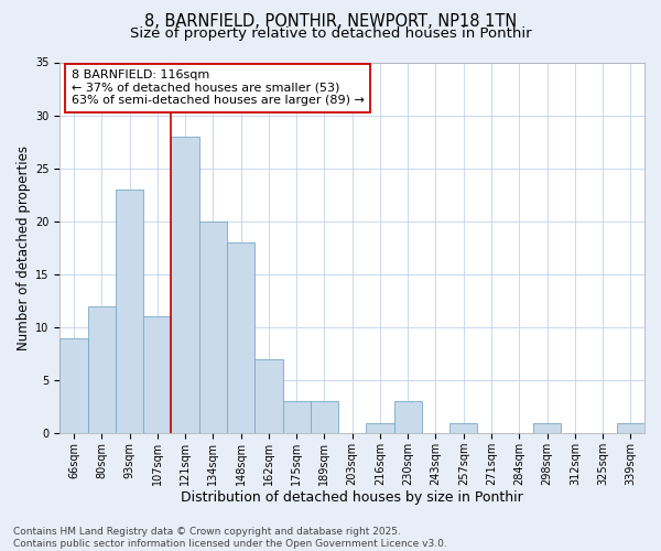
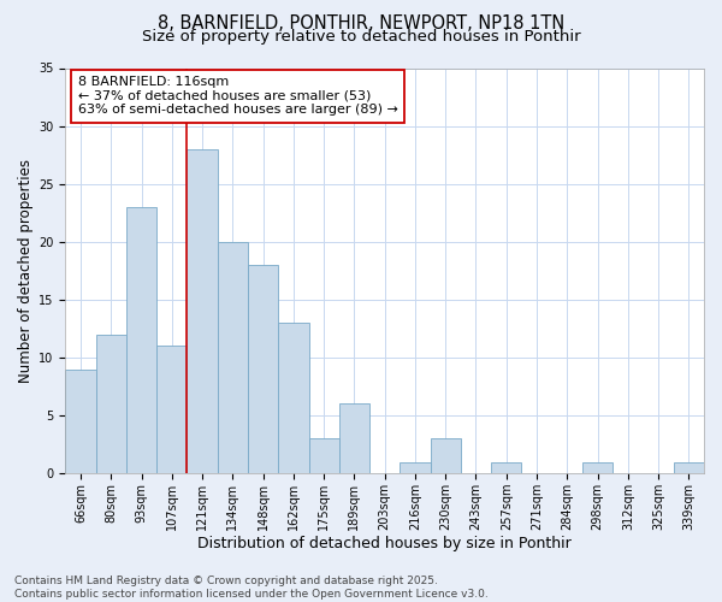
162sqm: 7 -> 13
189sqm: 3 -> 6
